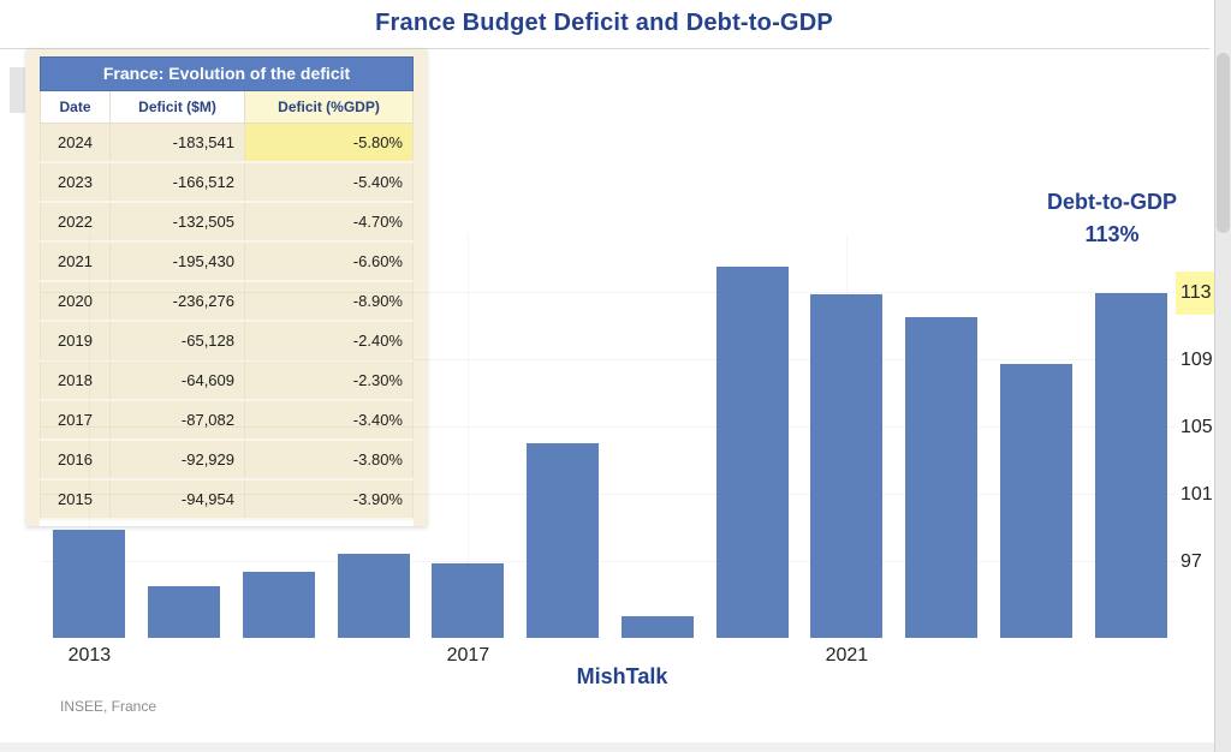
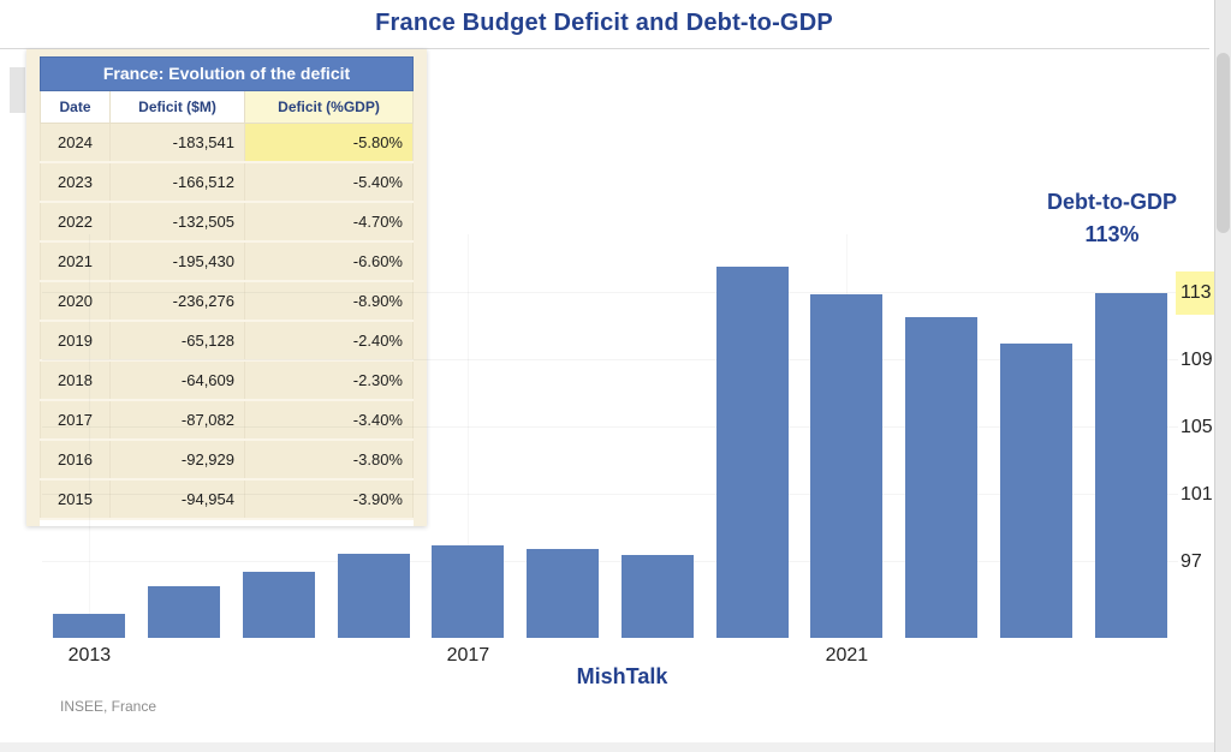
2013: 98.9 -> 93.9
2017: 96.9 -> 98.0
2018: 104.1 -> 97.8
2019: 93.8 -> 97.4
2023: 108.8 -> 110.0
